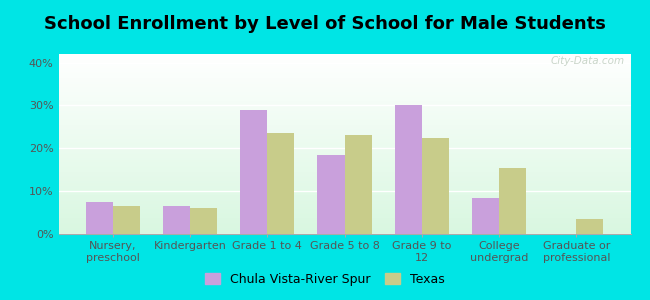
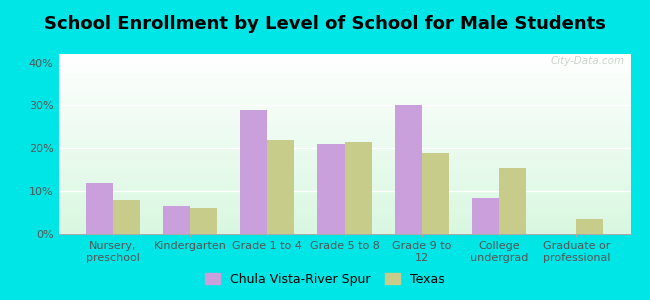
Chula Vista-River Spur/Nursery, preschool: 7.5% -> 12.0%
Texas/Nursery, preschool: 6.5% -> 8.0%
Texas/Grade 1 to 4: 23.5% -> 22.0%
Chula Vista-River Spur/Grade 5 to 8: 18.5% -> 21.0%
Texas/Grade 5 to 8: 23.0% -> 21.5%
Texas/Grade 9 to 12: 22.5% -> 19.0%
